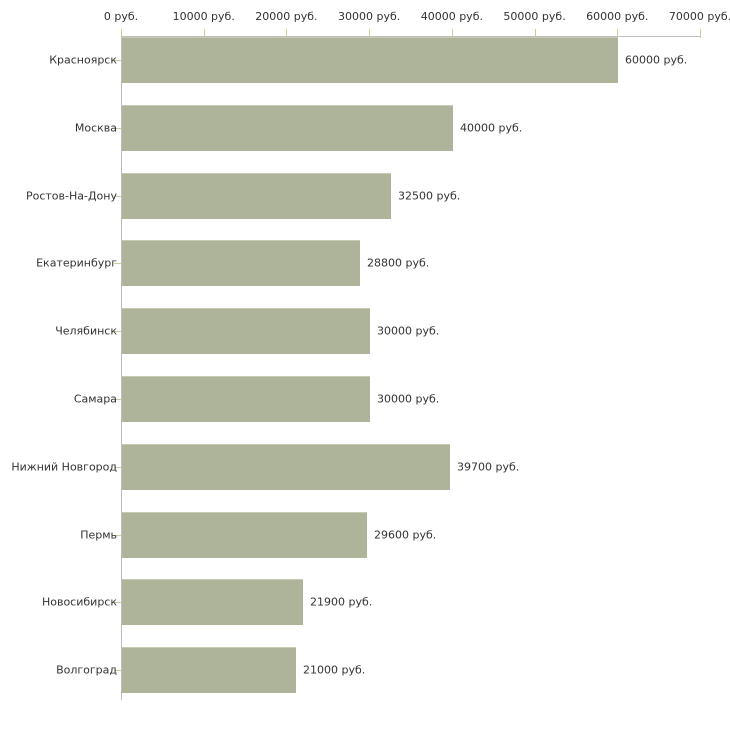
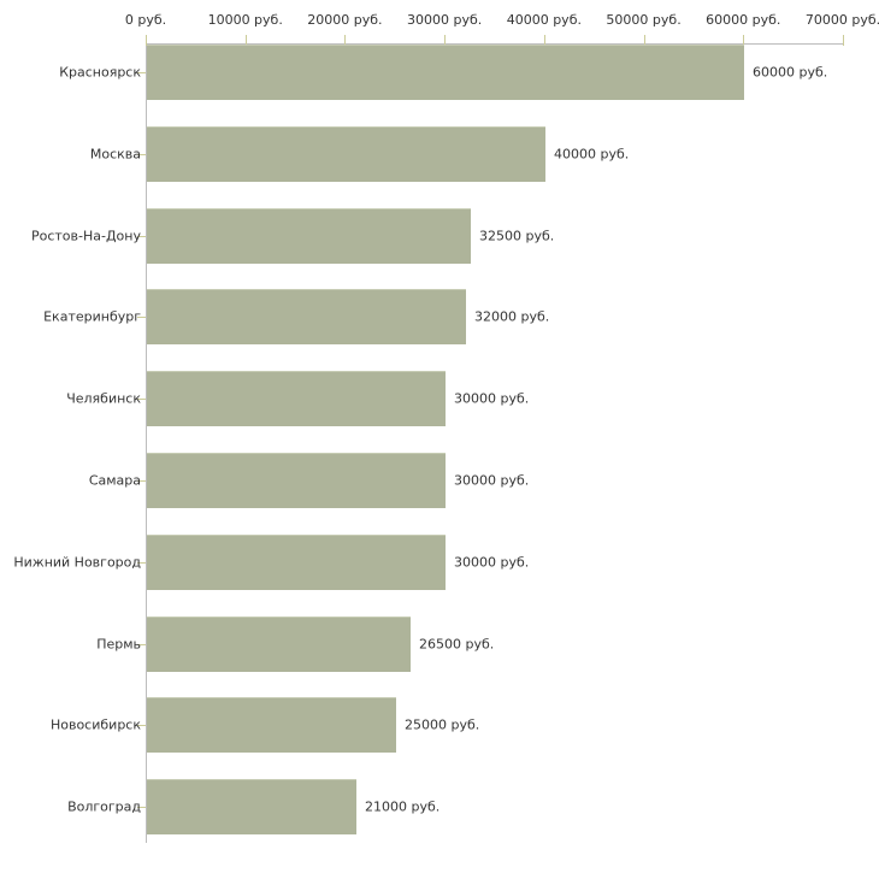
Екатеринбург: 28800 -> 32000
Нижний Новгород: 39700 -> 30000
Пермь: 29600 -> 26500
Новосибирск: 21900 -> 25000
